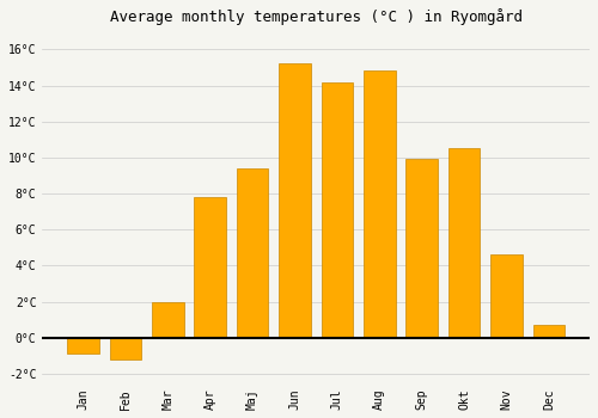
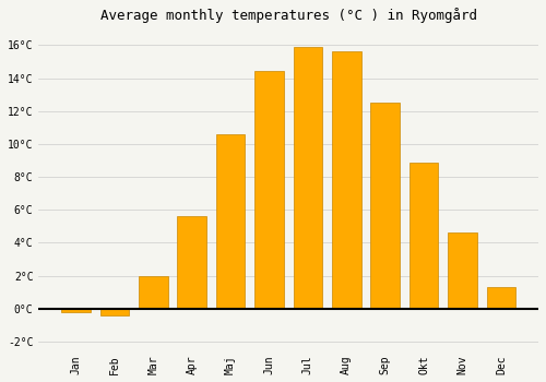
Jan: -0.9°C -> -0.2°C
Feb: -1.2°C -> -0.4°C
Apr: 7.8°C -> 5.6°C
Maj: 9.4°C -> 10.6°C
Jun: 15.2°C -> 14.4°C
Jul: 14.2°C -> 15.9°C
Aug: 14.8°C -> 15.6°C
Sep: 9.9°C -> 12.5°C
Okt: 10.5°C -> 8.9°C
Dec: 0.7°C -> 1.3°C
